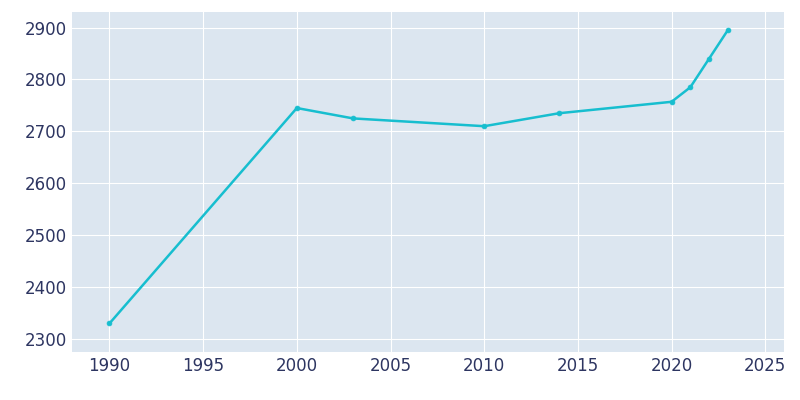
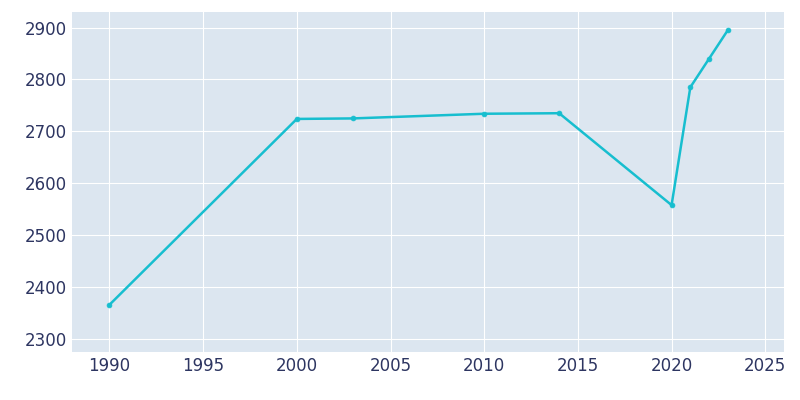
1990: 2330 -> 2366
2000: 2745 -> 2724
2010: 2710 -> 2734
2020: 2757 -> 2558
